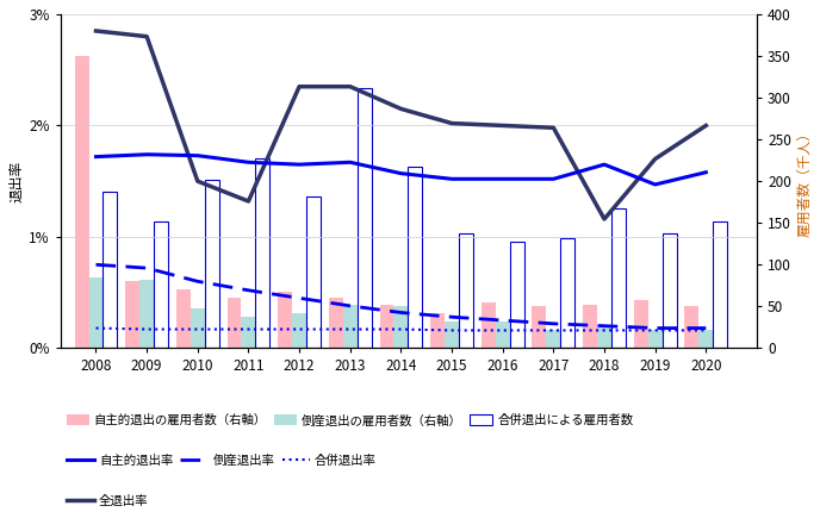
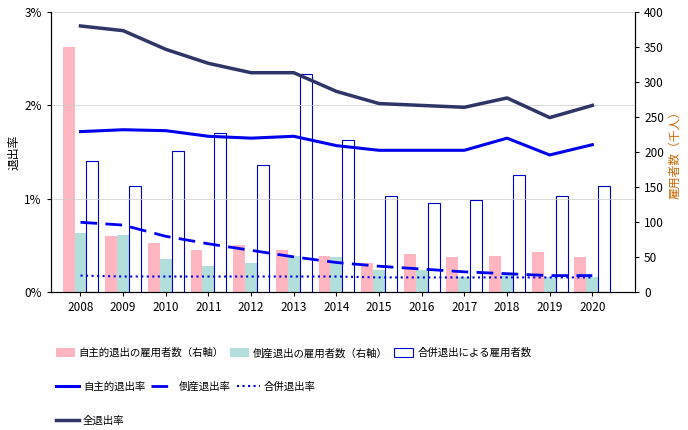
全退出率/2010: 1.50% -> 2.60%
全退出率/2011: 1.32% -> 2.45%
全退出率/2018: 1.16% -> 2.08%
全退出率/2019: 1.70% -> 1.87%
